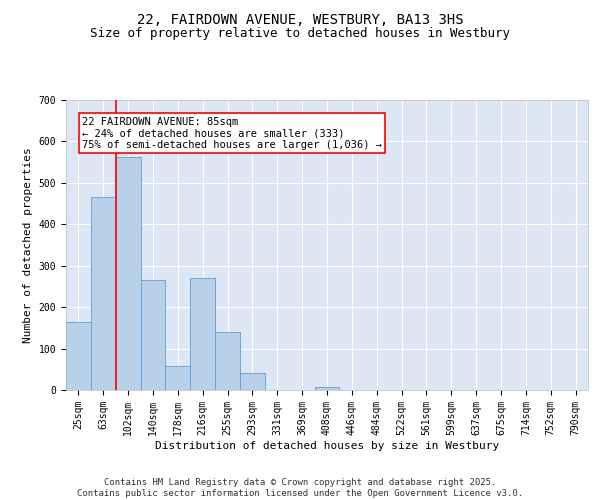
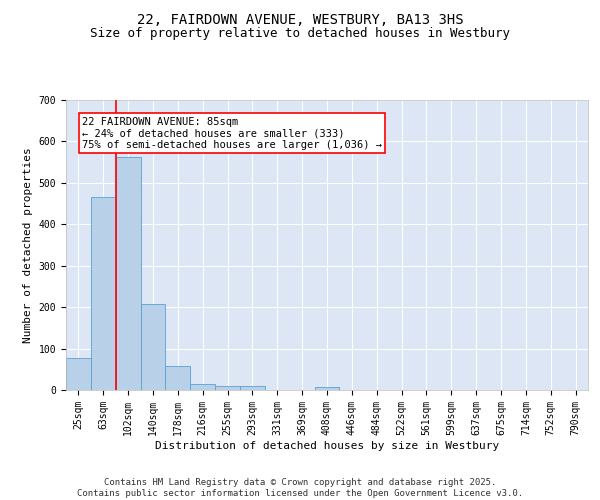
25sqm: 165 -> 78
140sqm: 265 -> 207
216sqm: 270 -> 14
255sqm: 140 -> 10
293sqm: 40 -> 10
